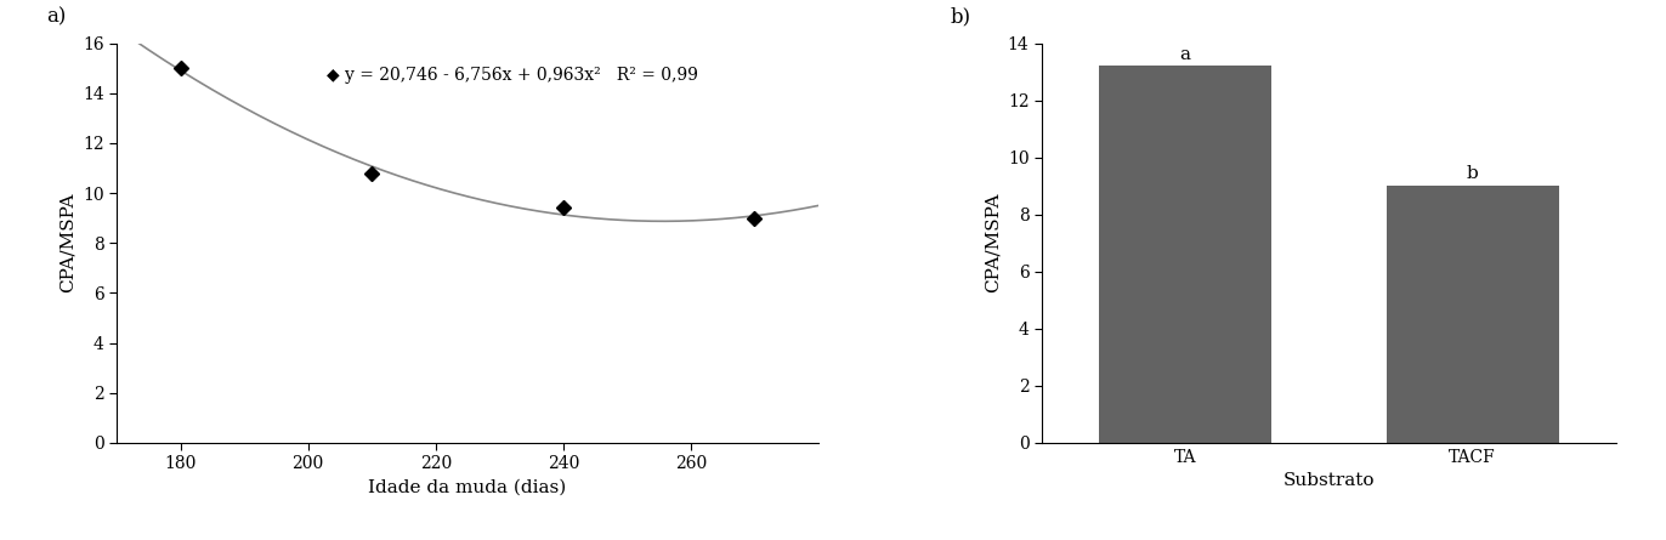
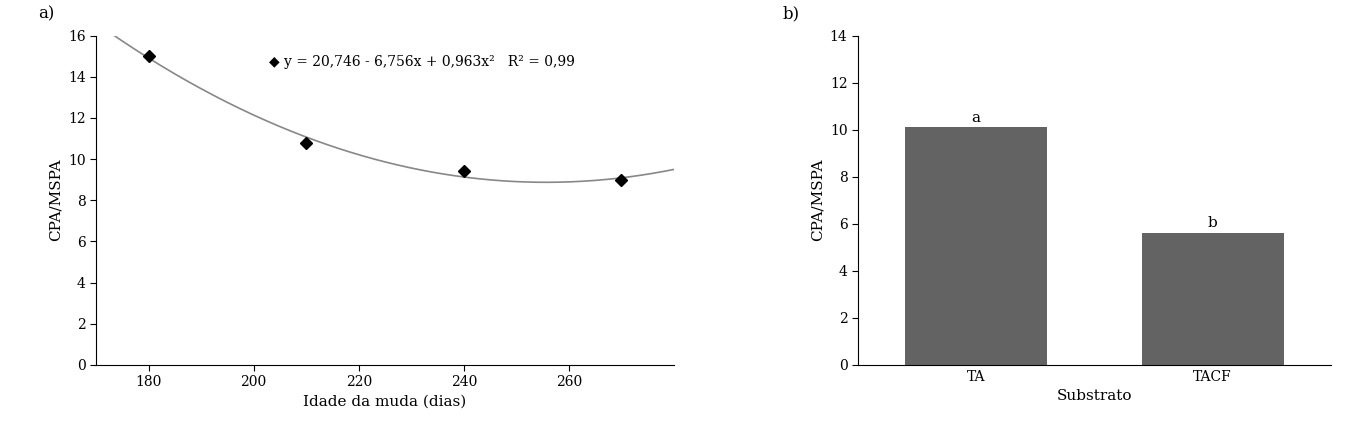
TA: 13.2 -> 10.1
TACF: 9.0 -> 5.6
